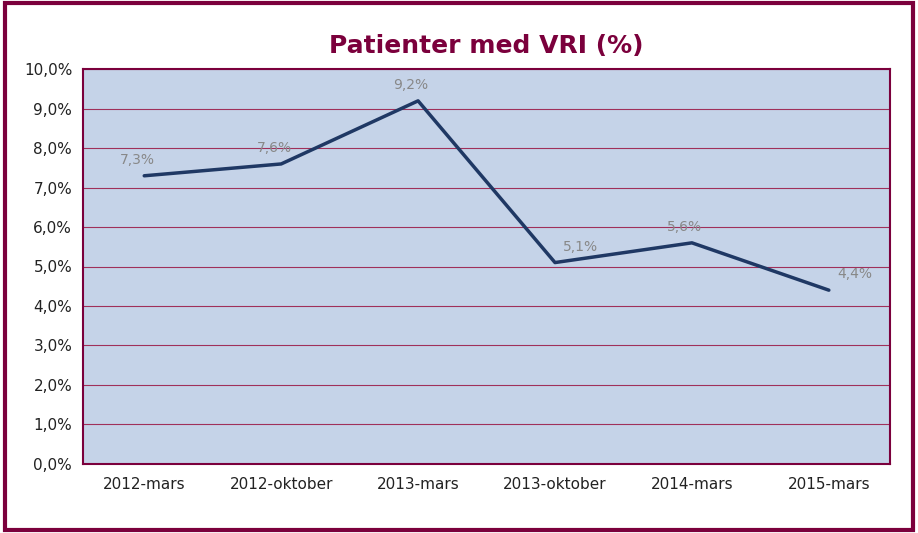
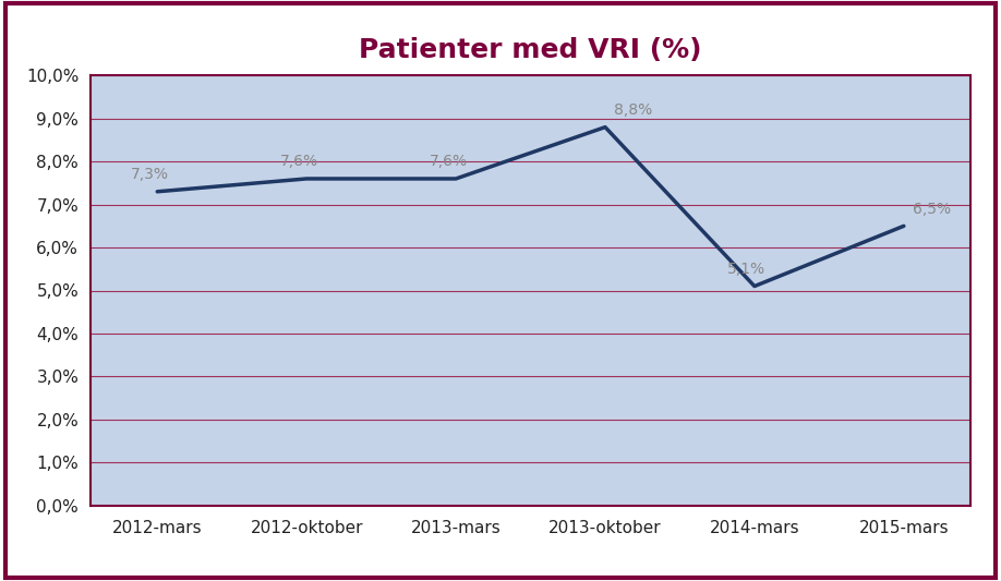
2013-mars: 9,2% -> 7,6%
2013-oktober: 5,1% -> 8,8%
2014-mars: 5,6% -> 5,1%
2015-mars: 4,4% -> 6,5%
